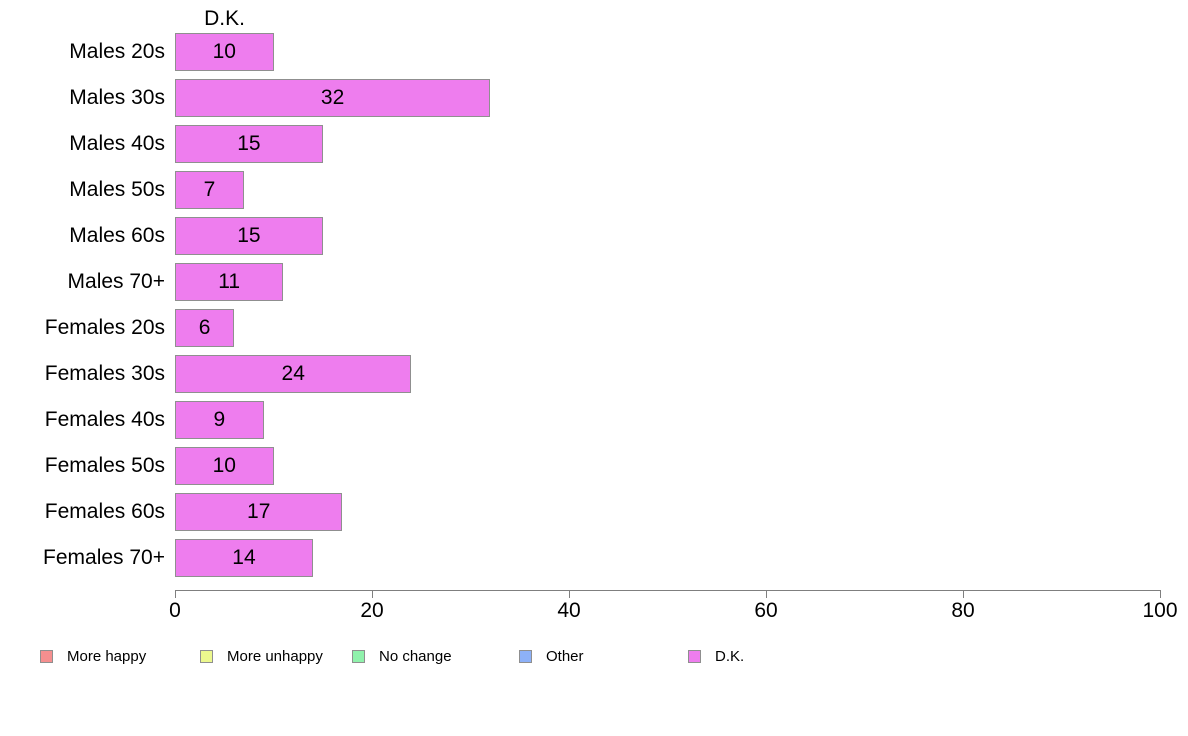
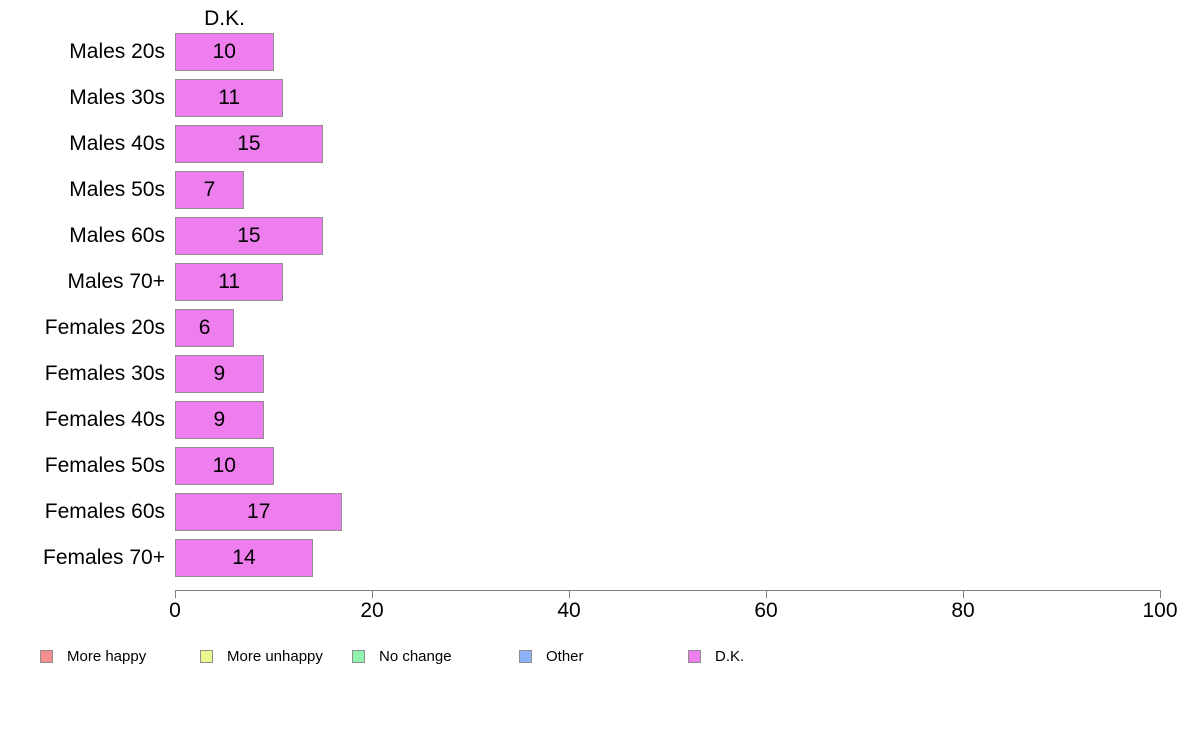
Males 30s: 32 -> 11
Females 30s: 24 -> 9
